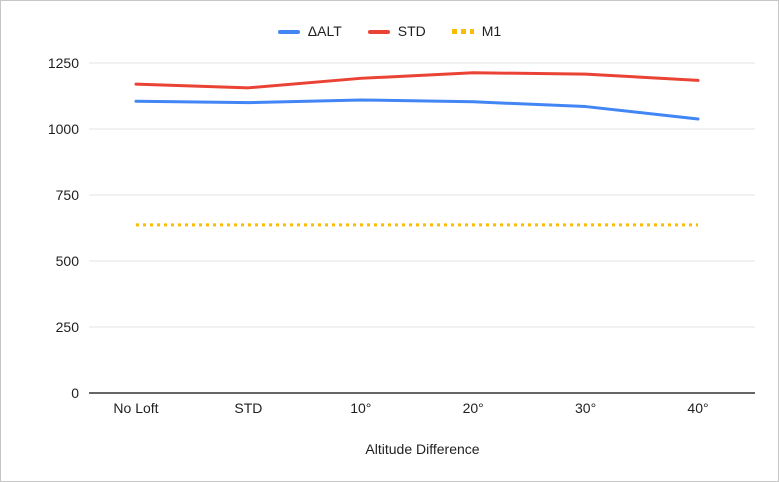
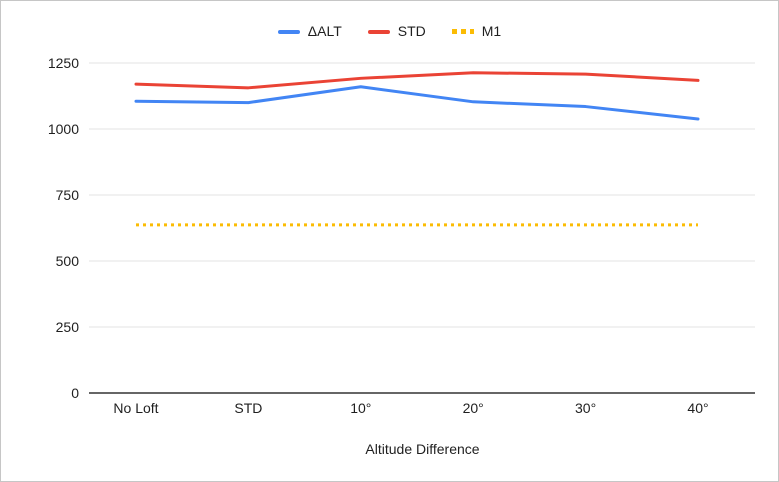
ΔALT/10°: 1110 -> 1160
